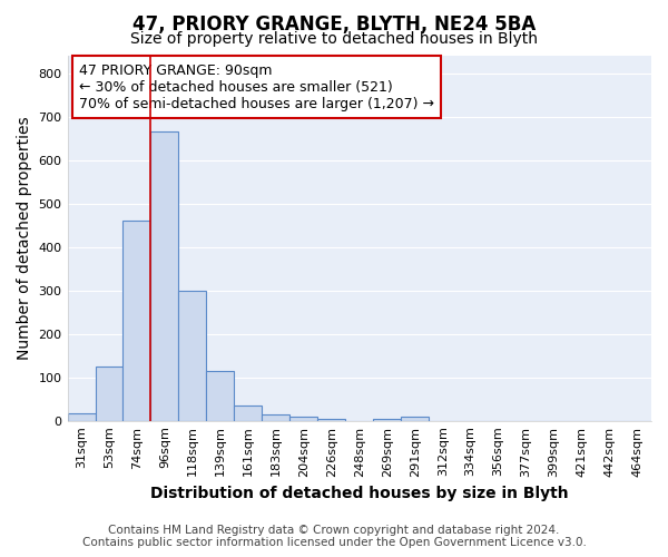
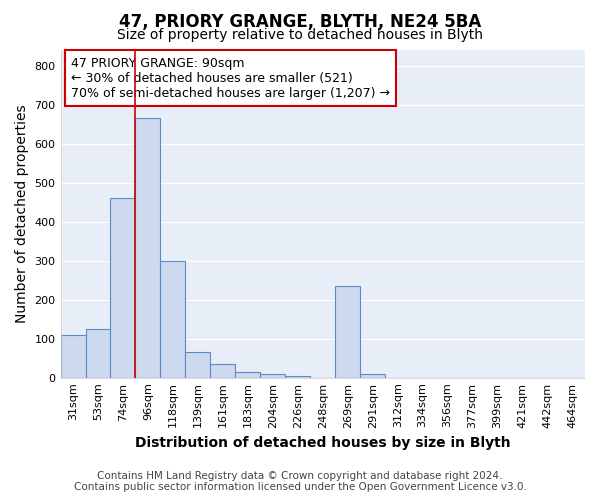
31sqm: 18 -> 110
139sqm: 115 -> 65
269sqm: 5 -> 235
